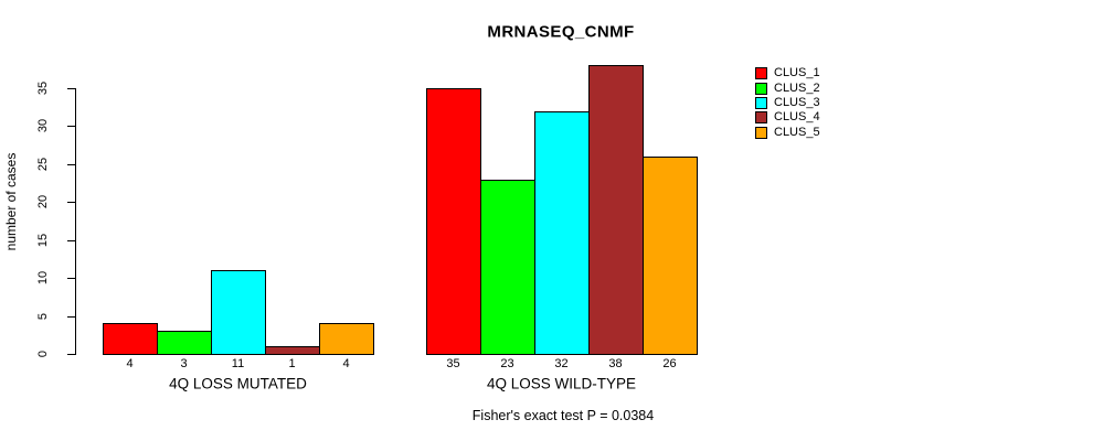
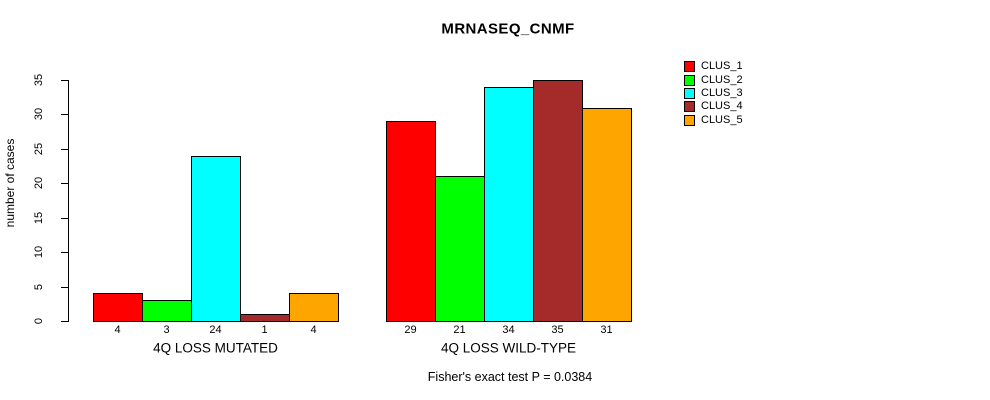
CLUS_3/4Q LOSS MUTATED: 11 -> 24
CLUS_1/4Q LOSS WILD-TYPE: 35 -> 29
CLUS_2/4Q LOSS WILD-TYPE: 23 -> 21
CLUS_3/4Q LOSS WILD-TYPE: 32 -> 34
CLUS_4/4Q LOSS WILD-TYPE: 38 -> 35
CLUS_5/4Q LOSS WILD-TYPE: 26 -> 31
